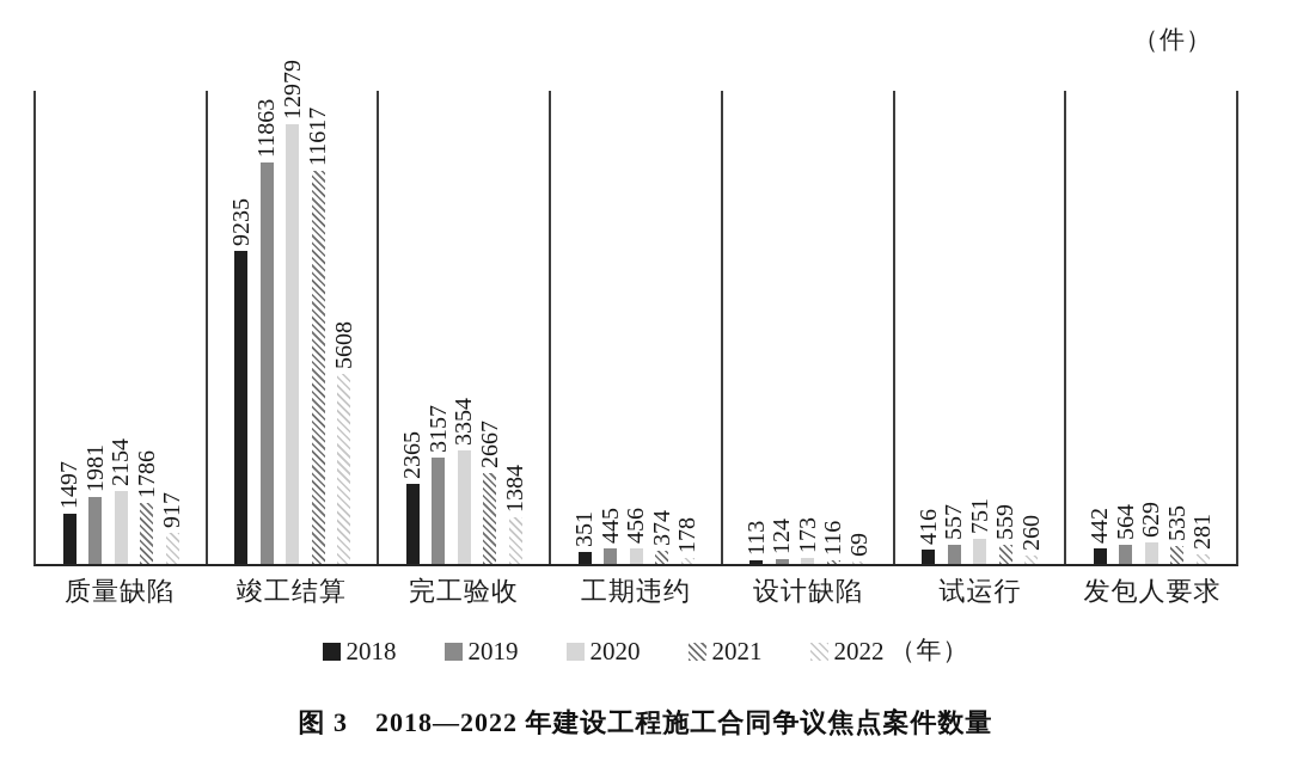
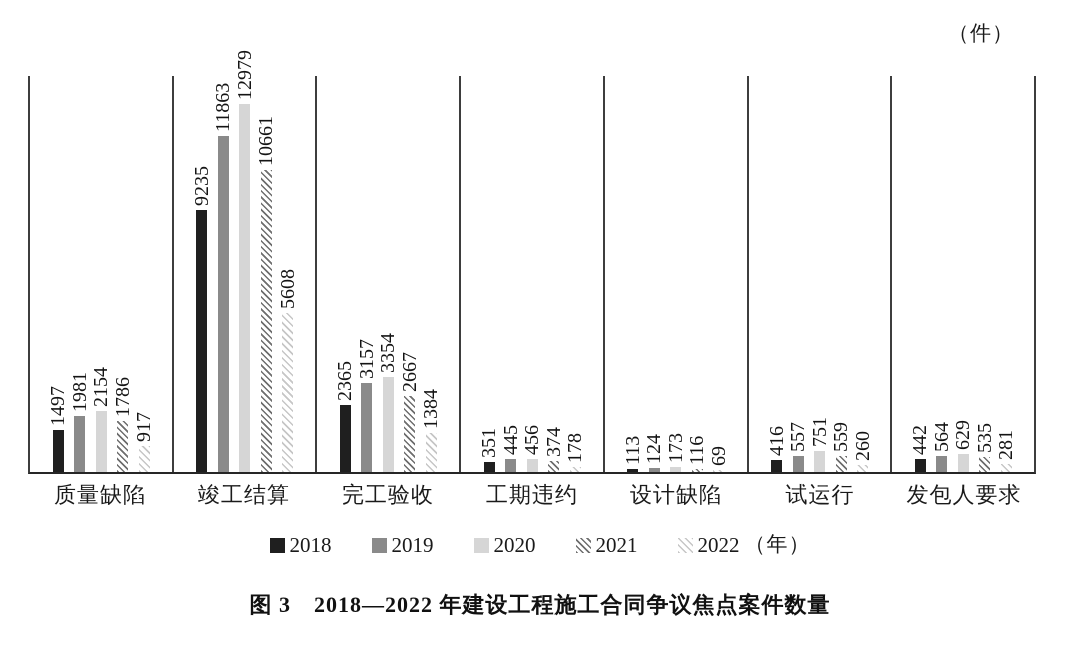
2021/竣工结算: 11617 -> 10661
